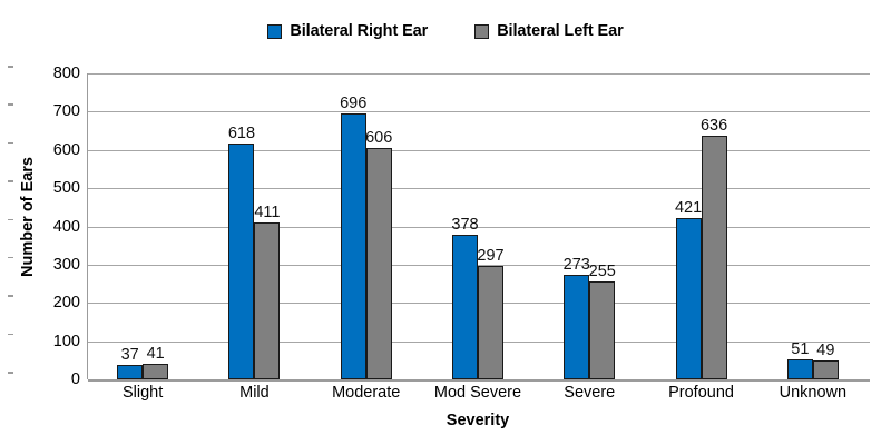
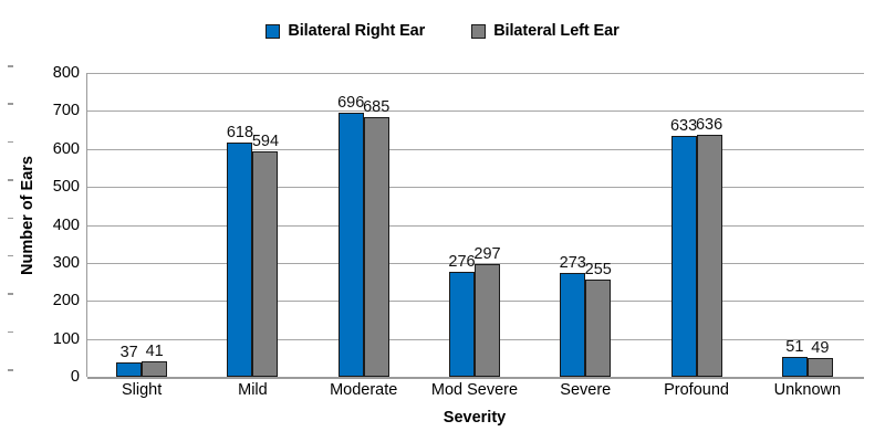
Bilateral Left Ear/Mild: 411 -> 594
Bilateral Left Ear/Moderate: 606 -> 685
Bilateral Right Ear/Mod Severe: 378 -> 276
Bilateral Right Ear/Profound: 421 -> 633
